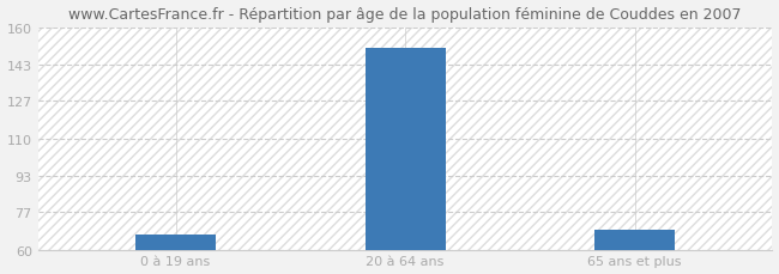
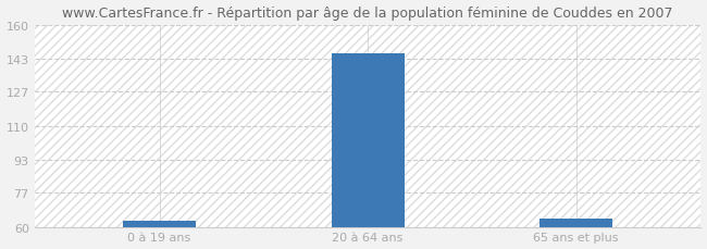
0 à 19 ans: 67 -> 63
20 à 64 ans: 151 -> 146
65 ans et plus: 69 -> 64
